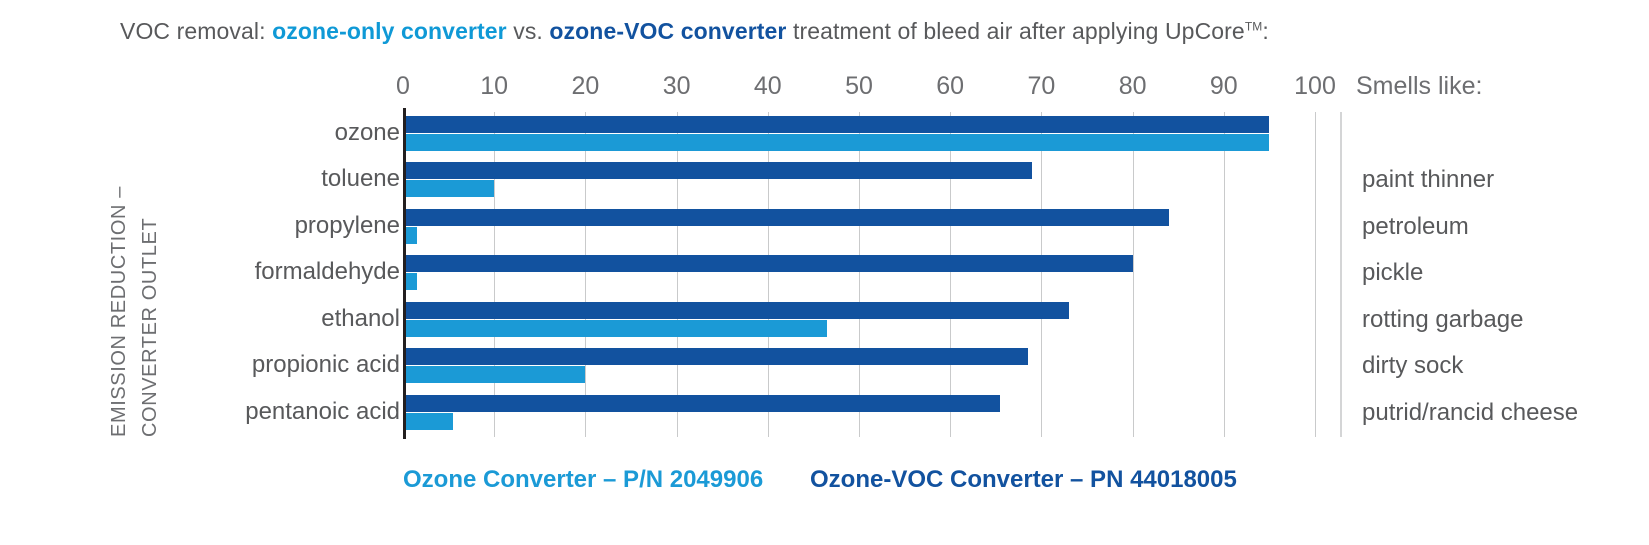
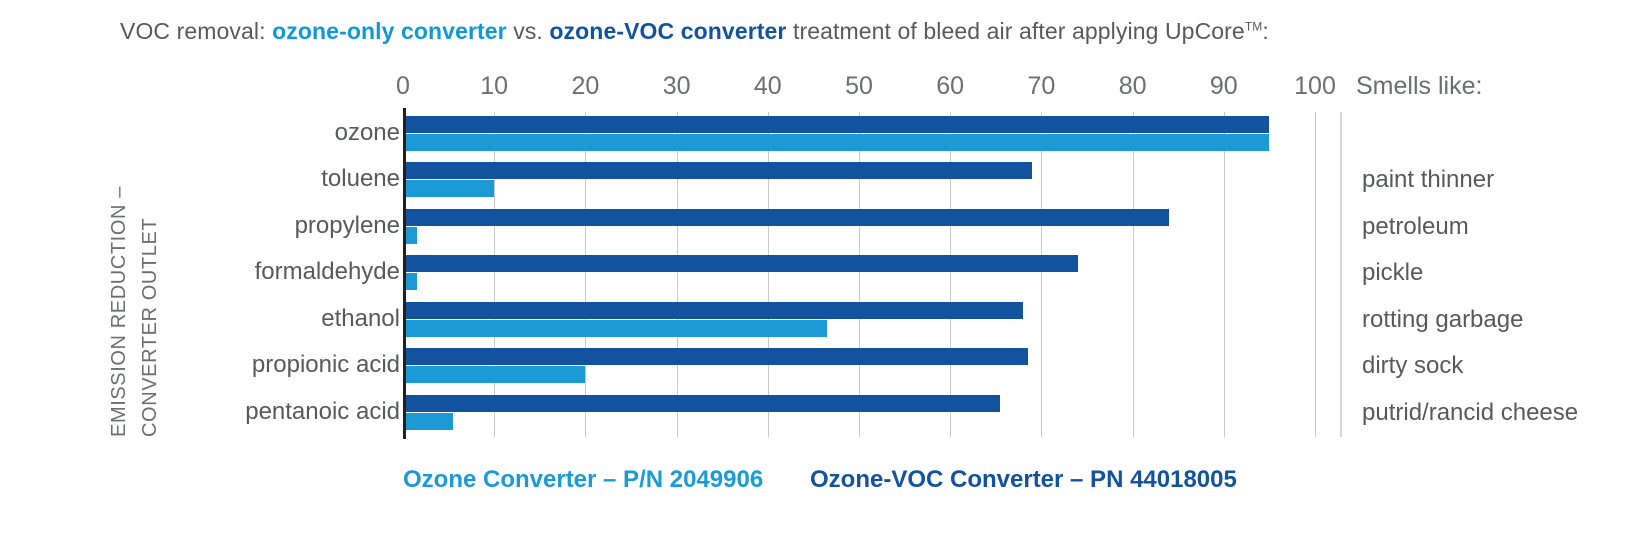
Ozone-VOC Converter – PN 44018005/formaldehyde: 80 -> 74
Ozone-VOC Converter – PN 44018005/ethanol: 73 -> 68
